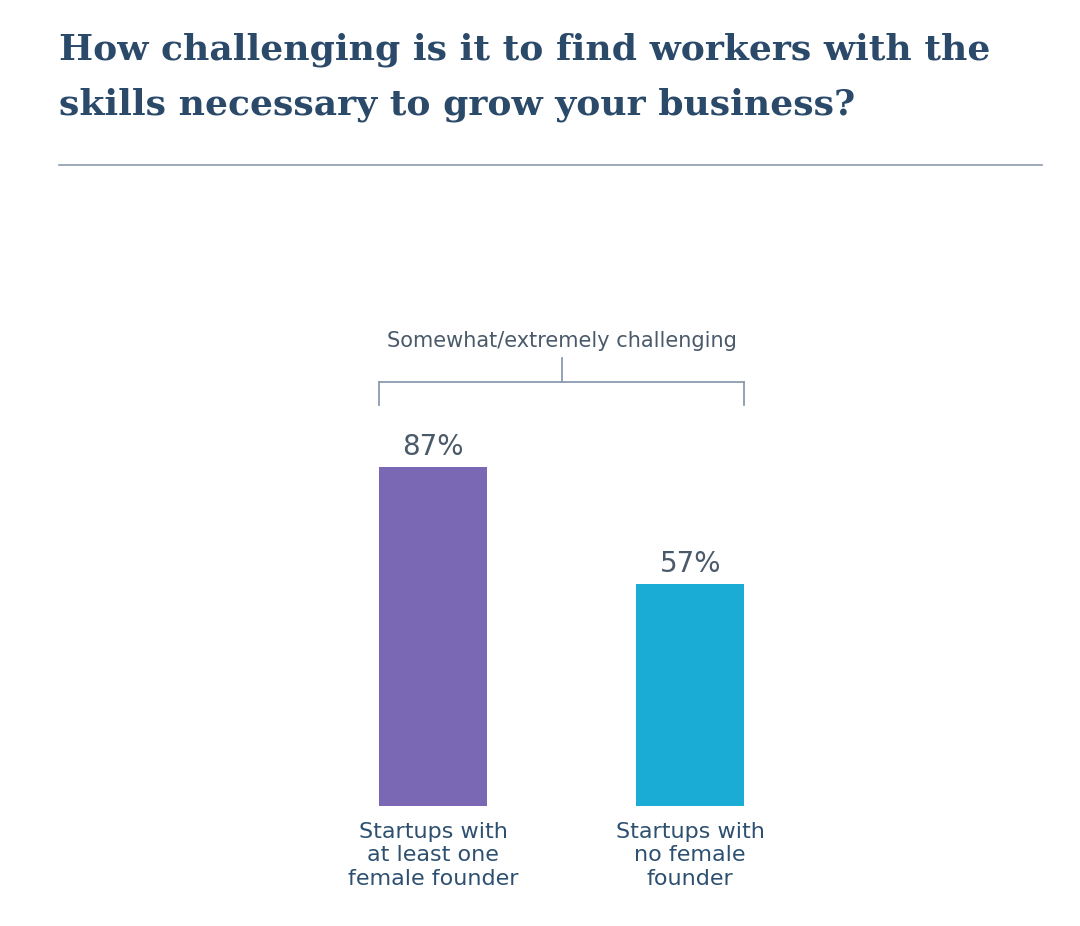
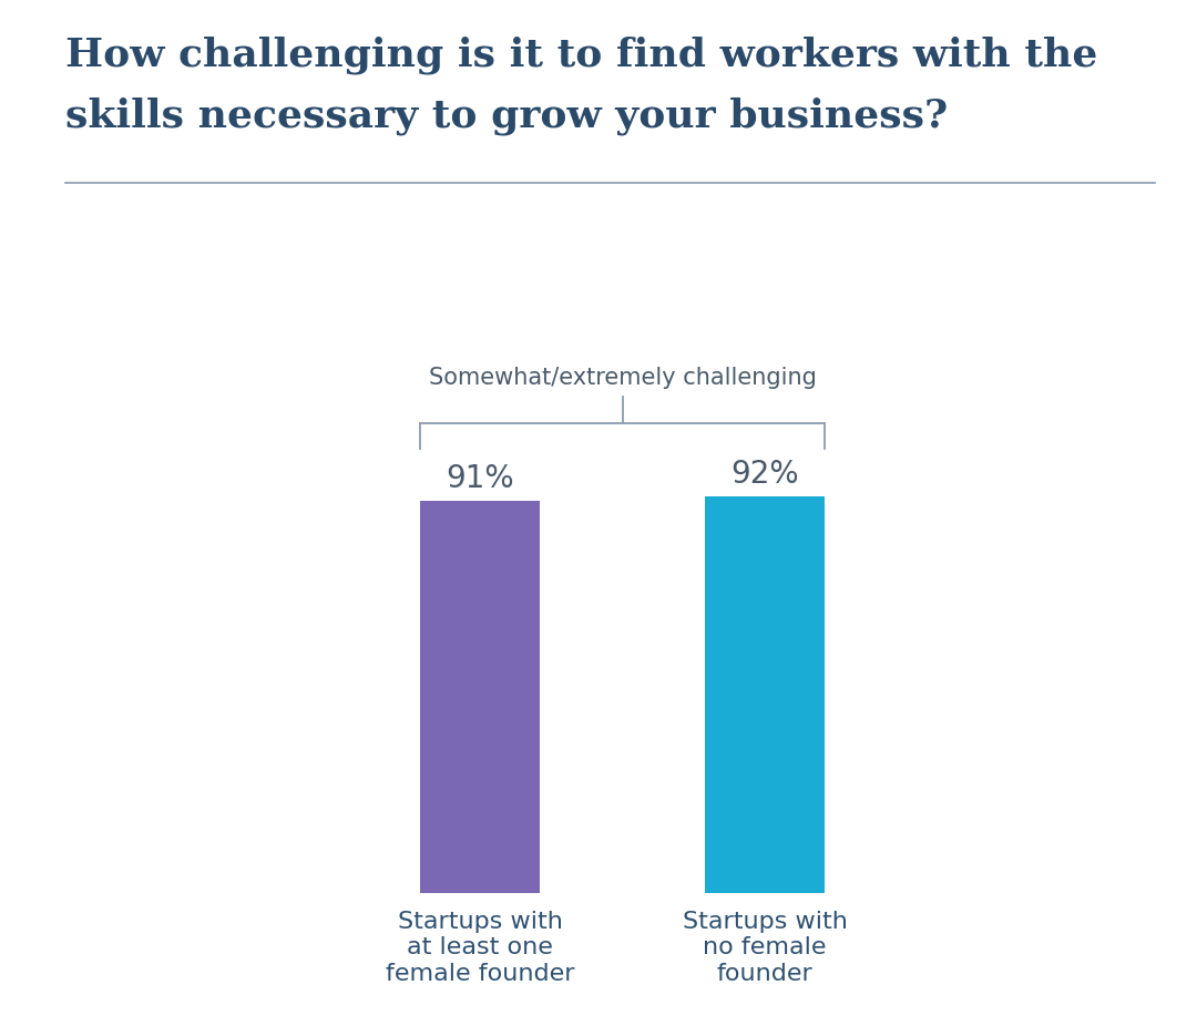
Startups with at least one female founder: 87% -> 91%
Startups with no female founder: 57% -> 92%
